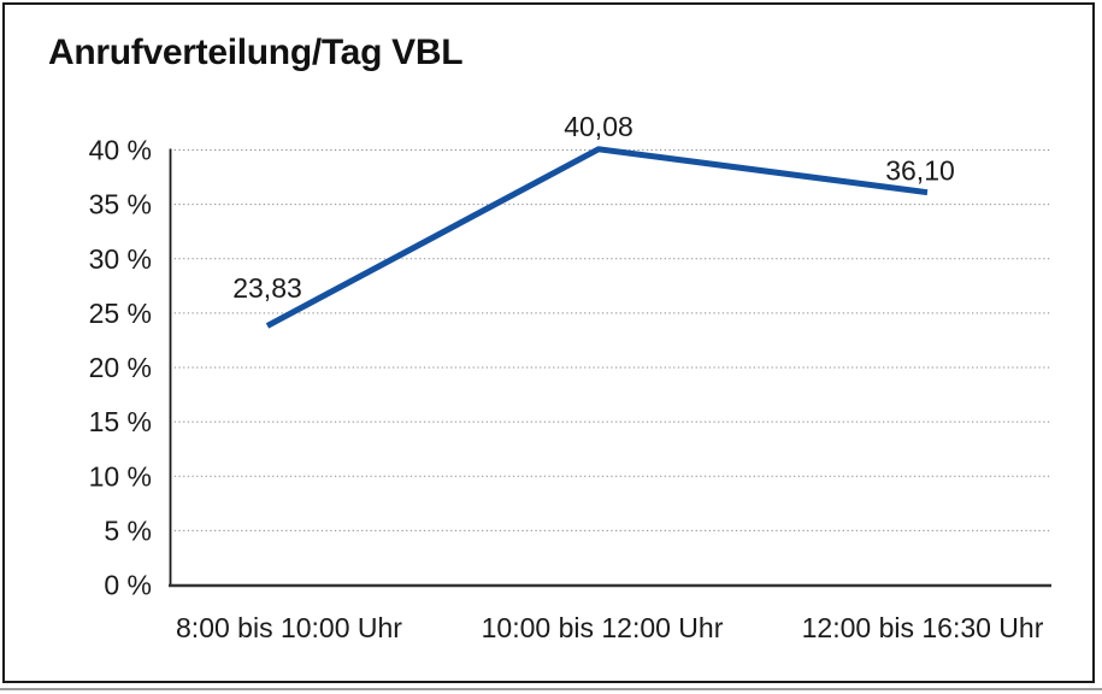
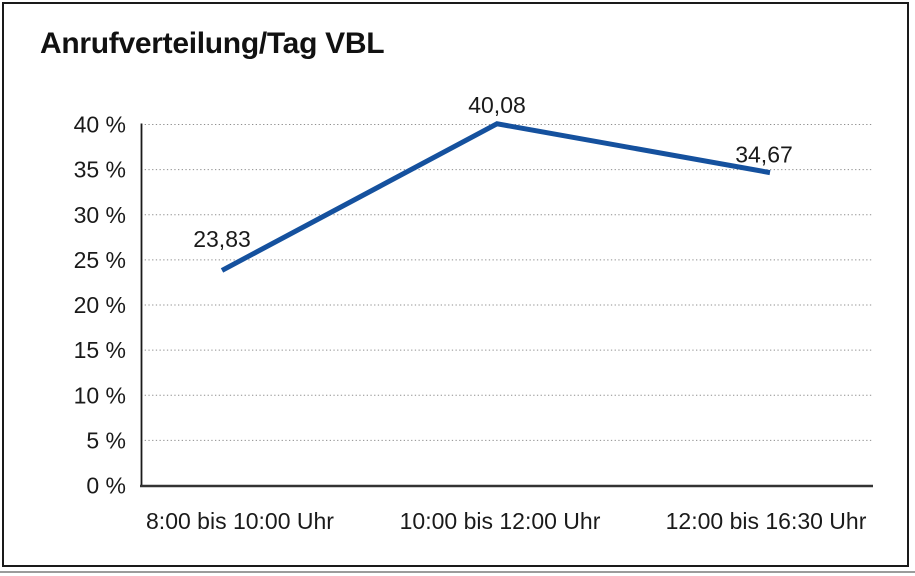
12:00 bis 16:30 Uhr: 36,10 -> 34,67
